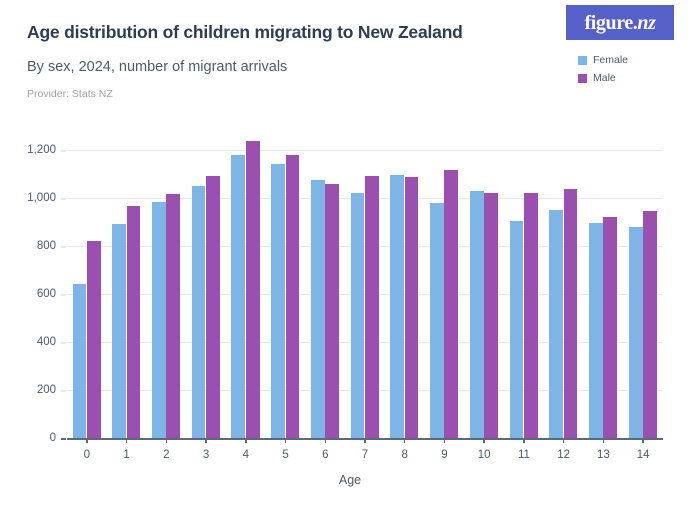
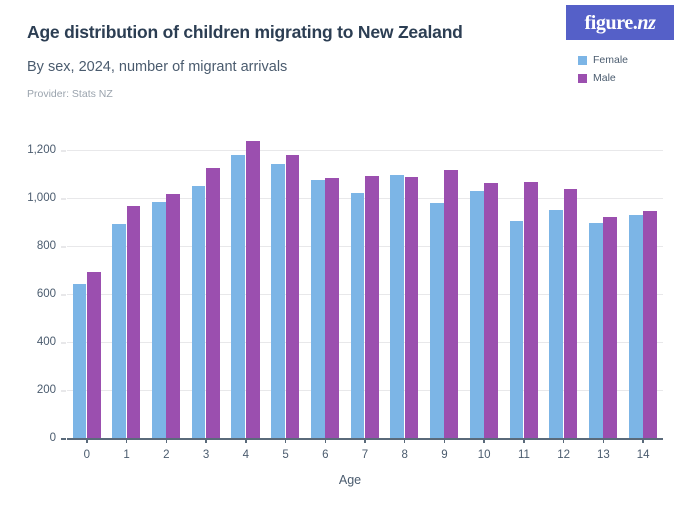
Male/0: 820 -> 690
Male/3: 1090 -> 1120
Male/6: 1060 -> 1080
Male/10: 1020 -> 1060
Male/11: 1020 -> 1070
Female/14: 880 -> 930
